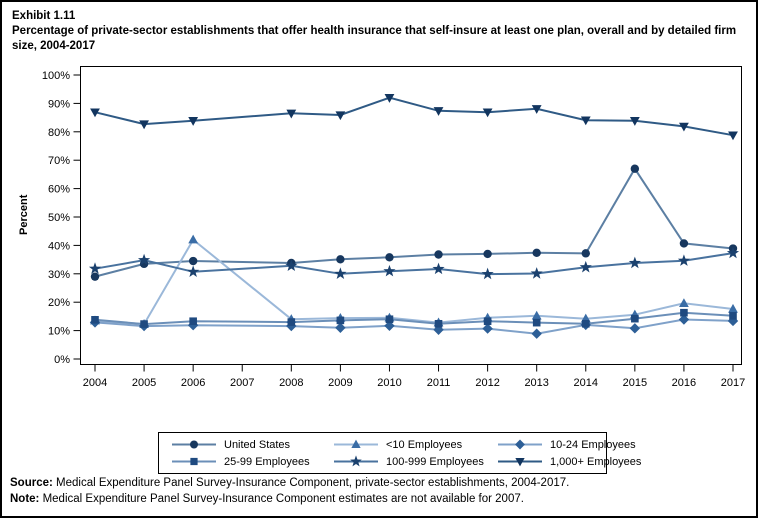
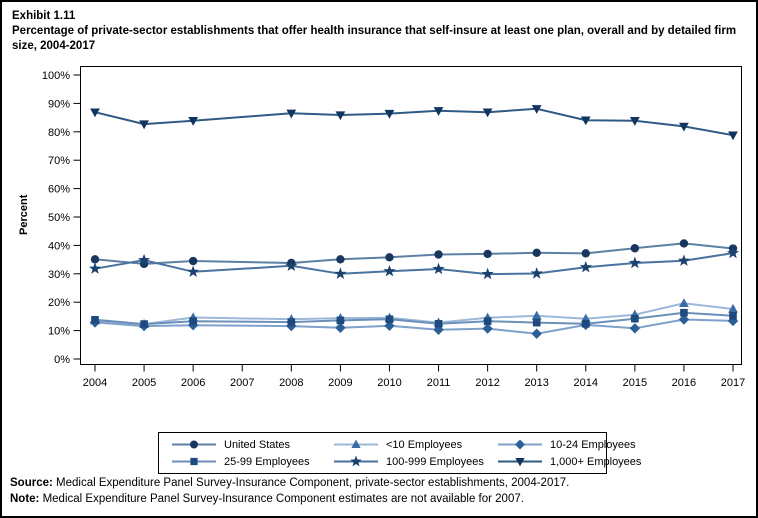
United States/2004: 29% -> 35%
<10 Employees/2006: 42% -> 15%
1,000+ Employees/2010: 92% -> 86%
United States/2015: 67% -> 39%
